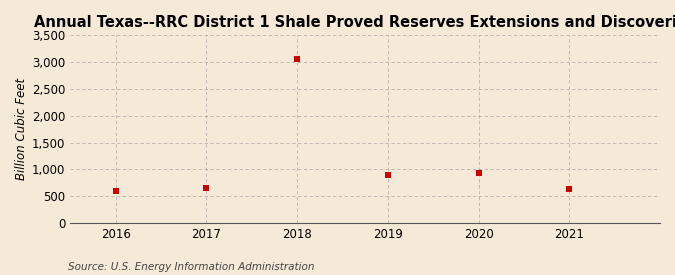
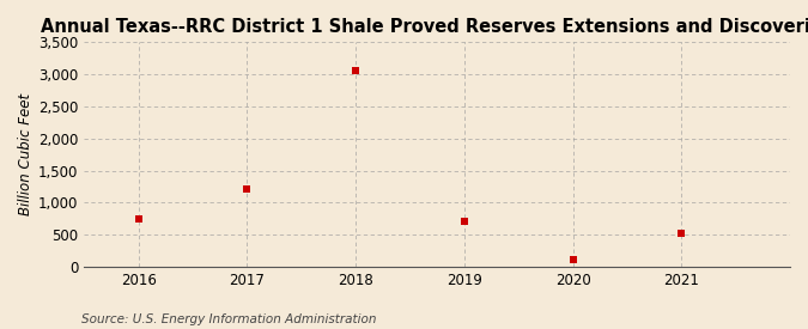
2016: 600 -> 750
2017: 660 -> 1,220
2019: 900 -> 700
2020: 940 -> 100
2021: 640 -> 520
